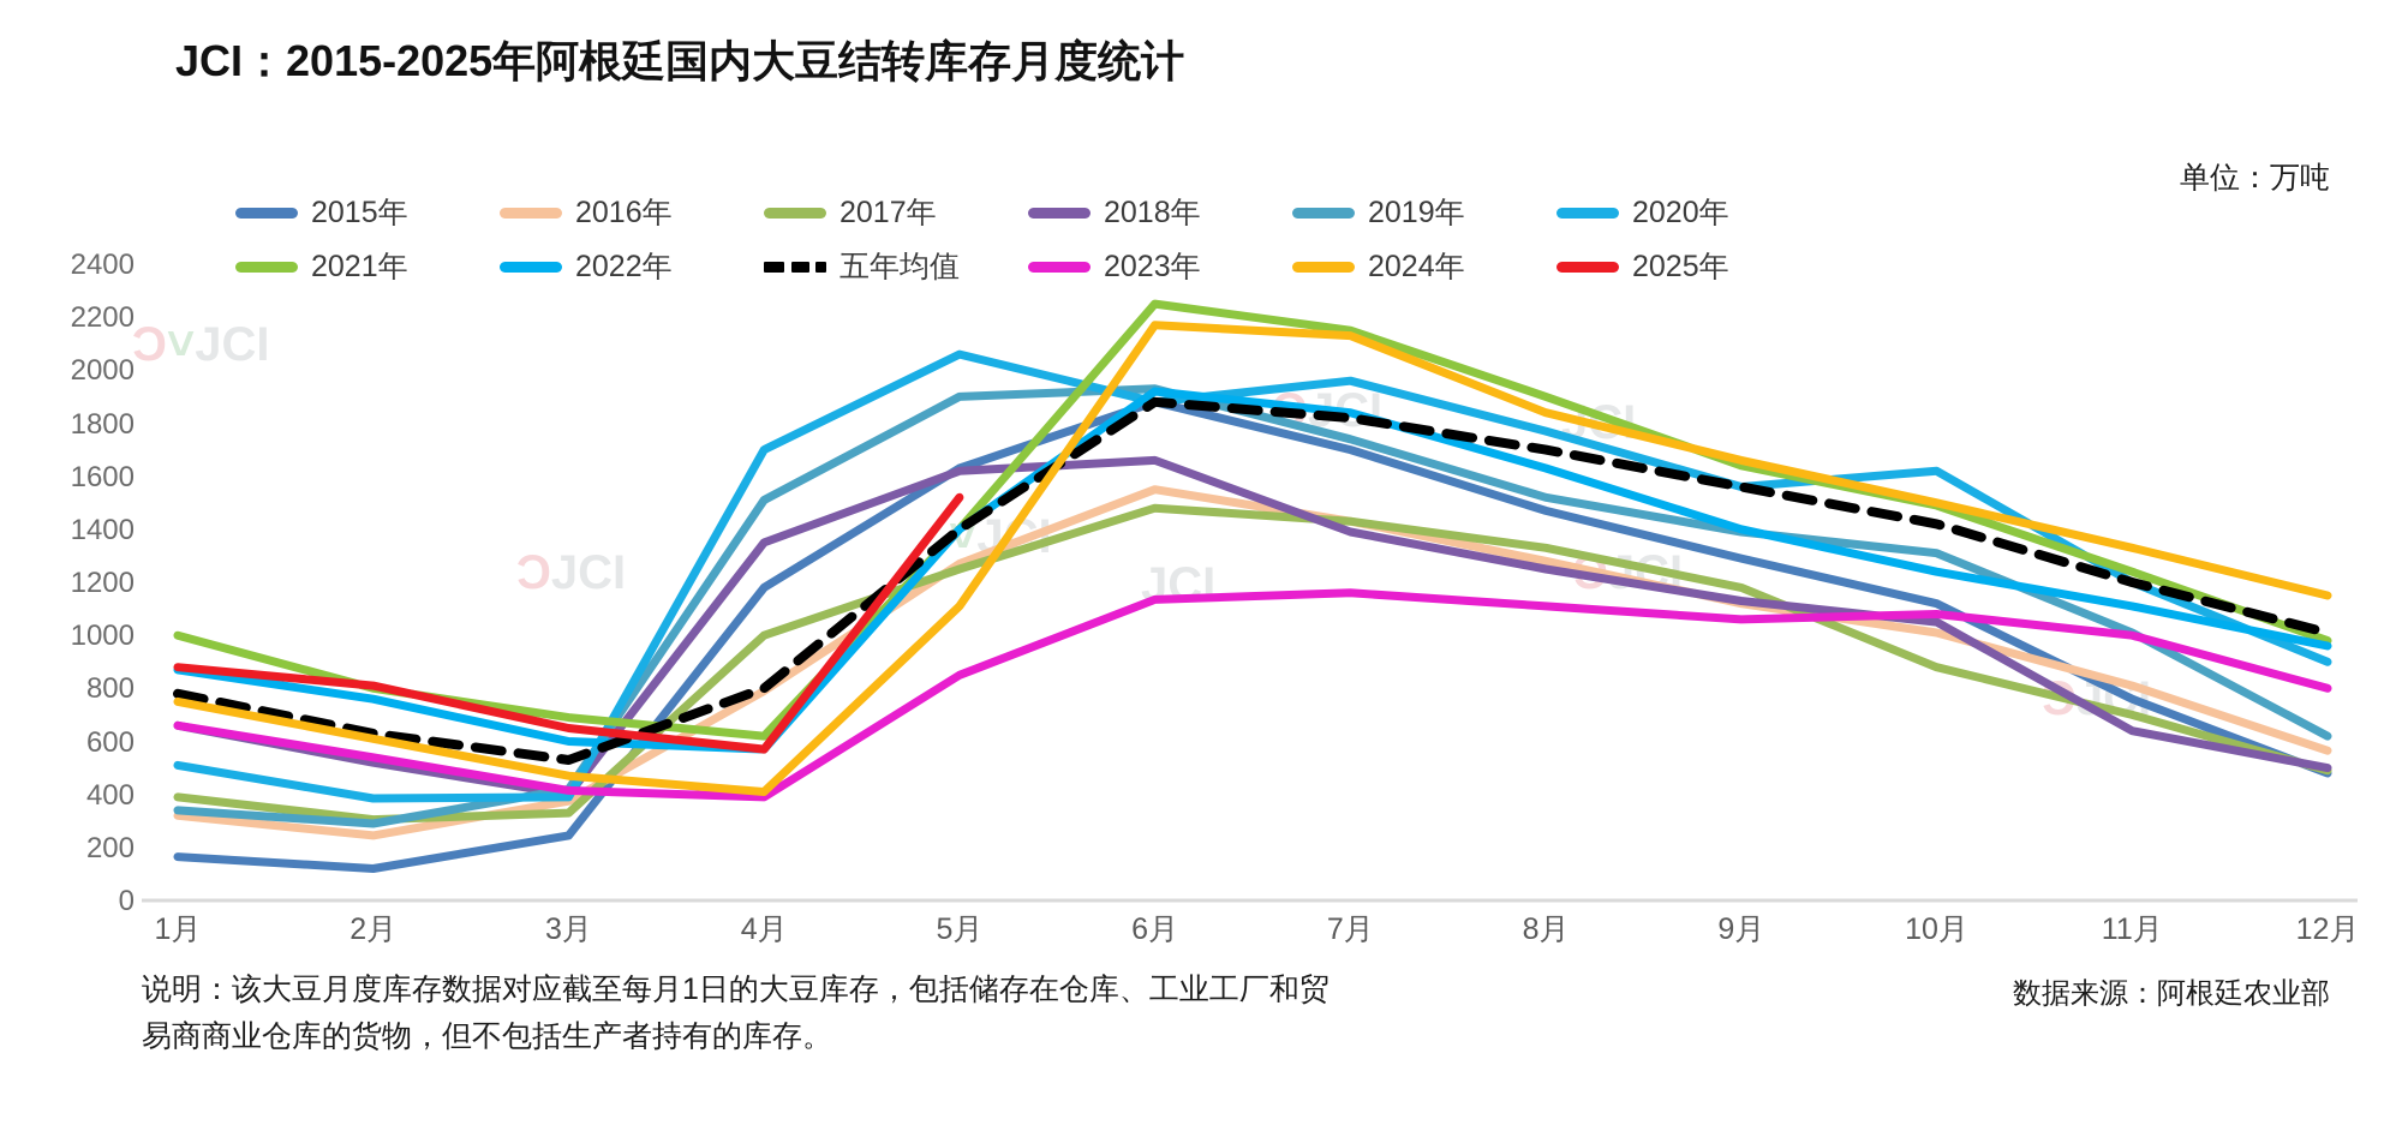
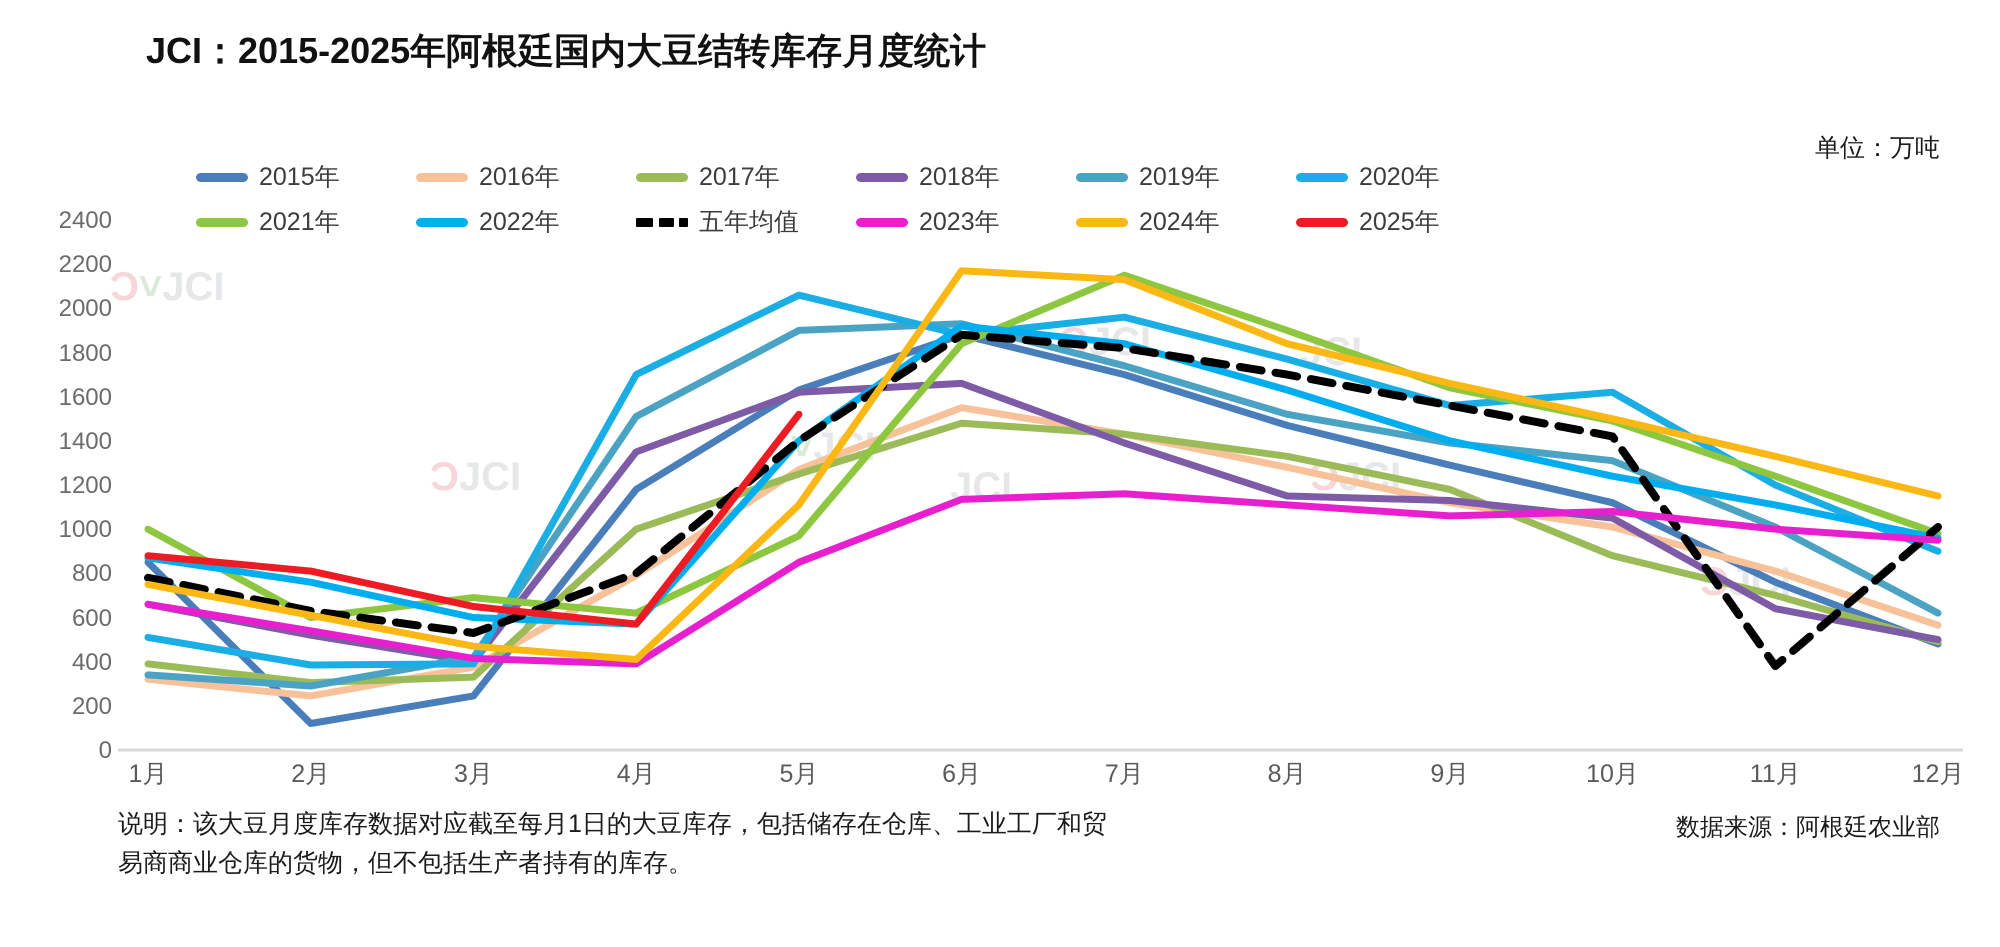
2015年/1月: 160 -> 850
2021年/2月: 800 -> 600
2021年/5月: 1400 -> 970
2021年/6月: 2250 -> 1840
2018年/8月: 1250 -> 1150
五年均值/11月: 1200 -> 380
2023年/12月: 800 -> 950
